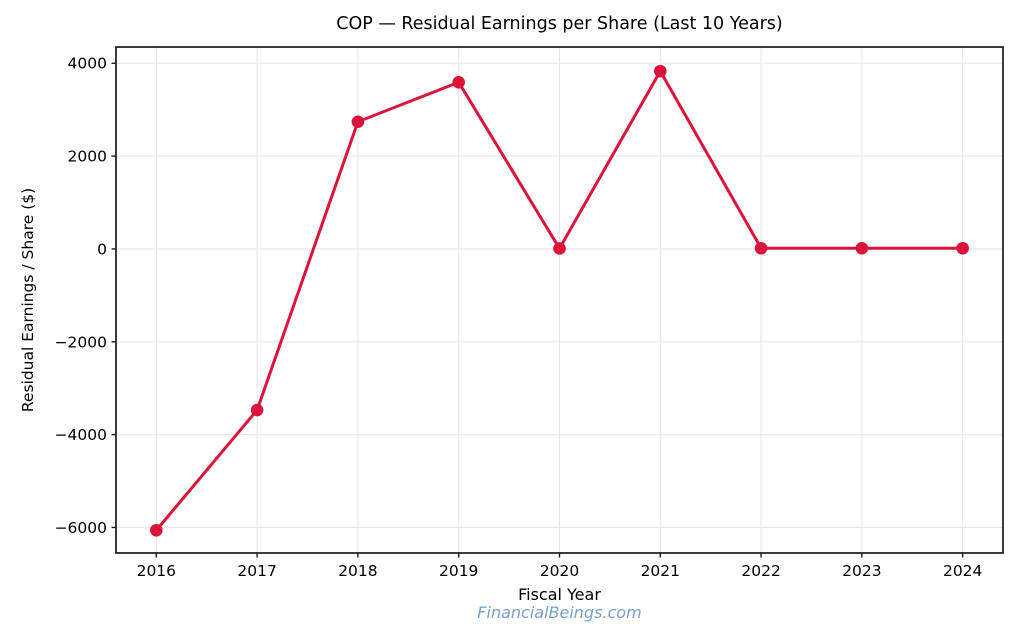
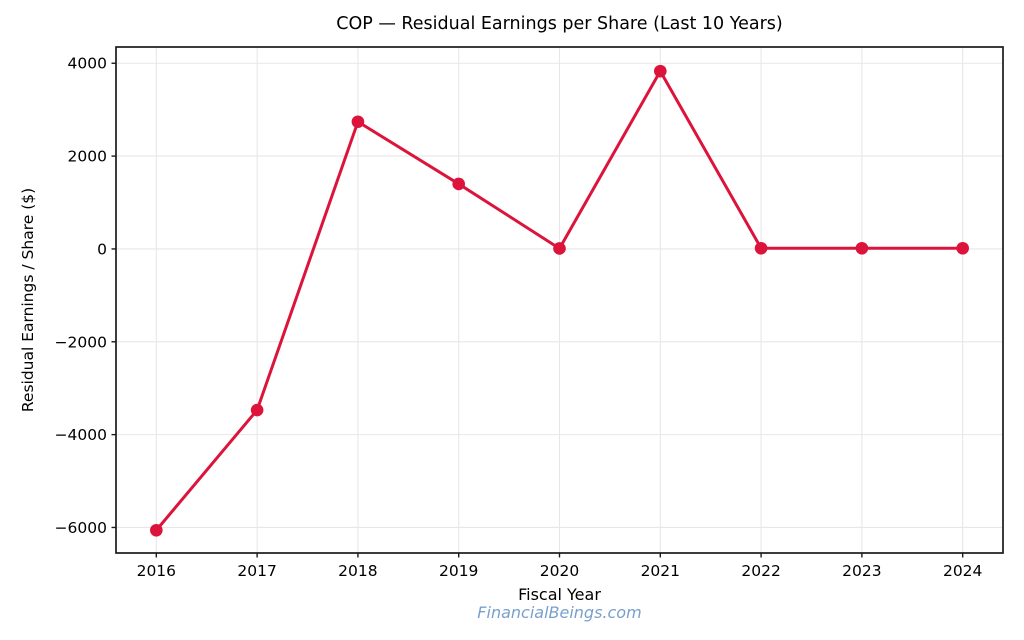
2019: 3600 -> 1400
